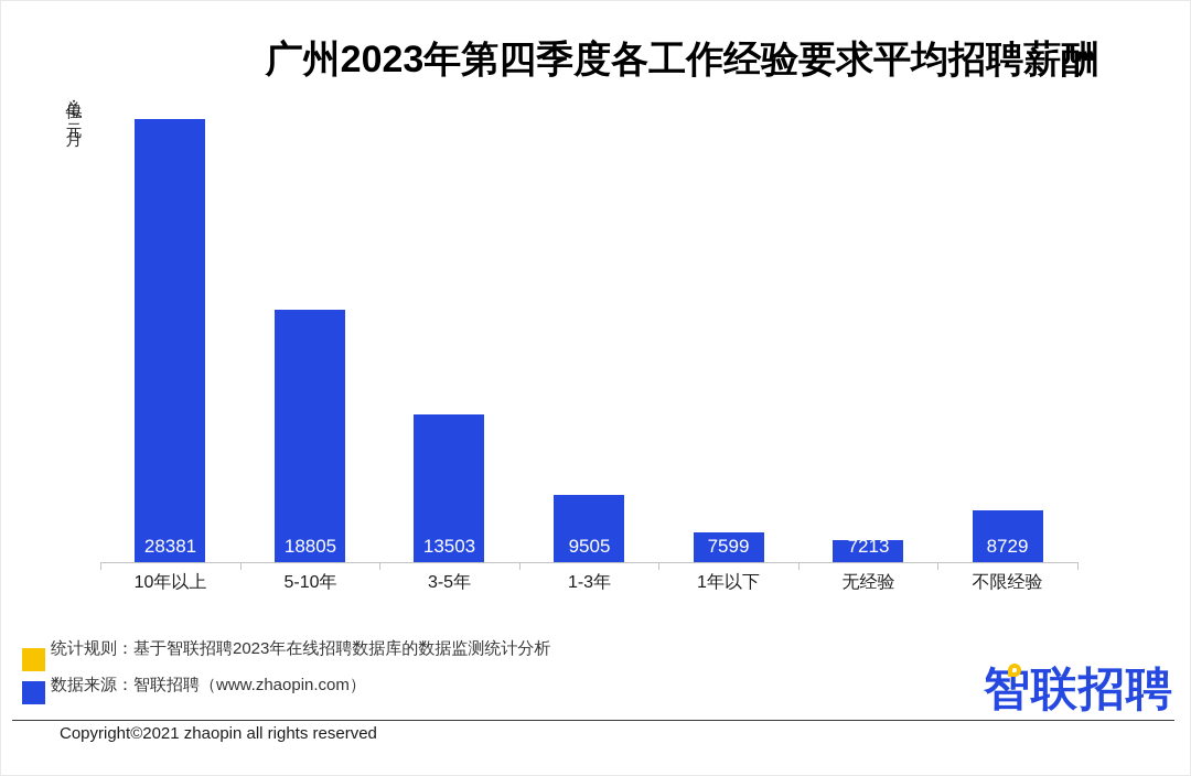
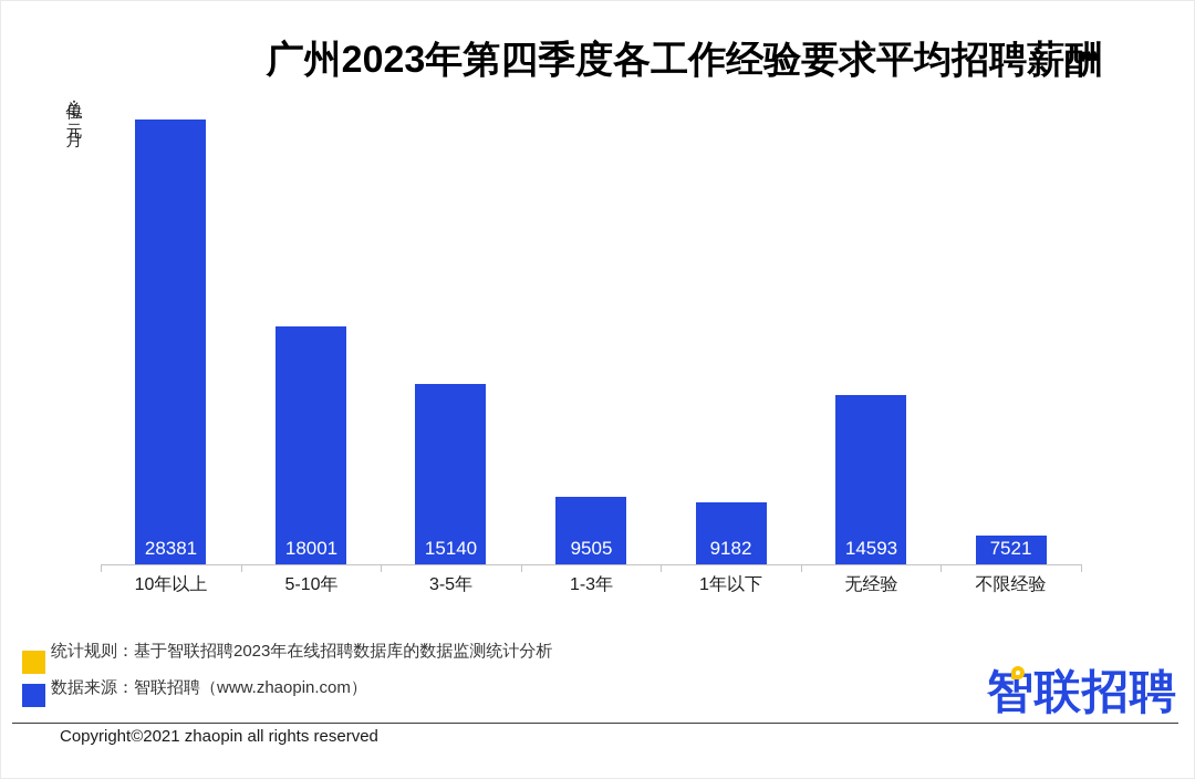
5-10年: 18805 -> 18001
3-5年: 13503 -> 15140
1年以下: 7599 -> 9182
无经验: 7213 -> 14593
不限经验: 8729 -> 7521
